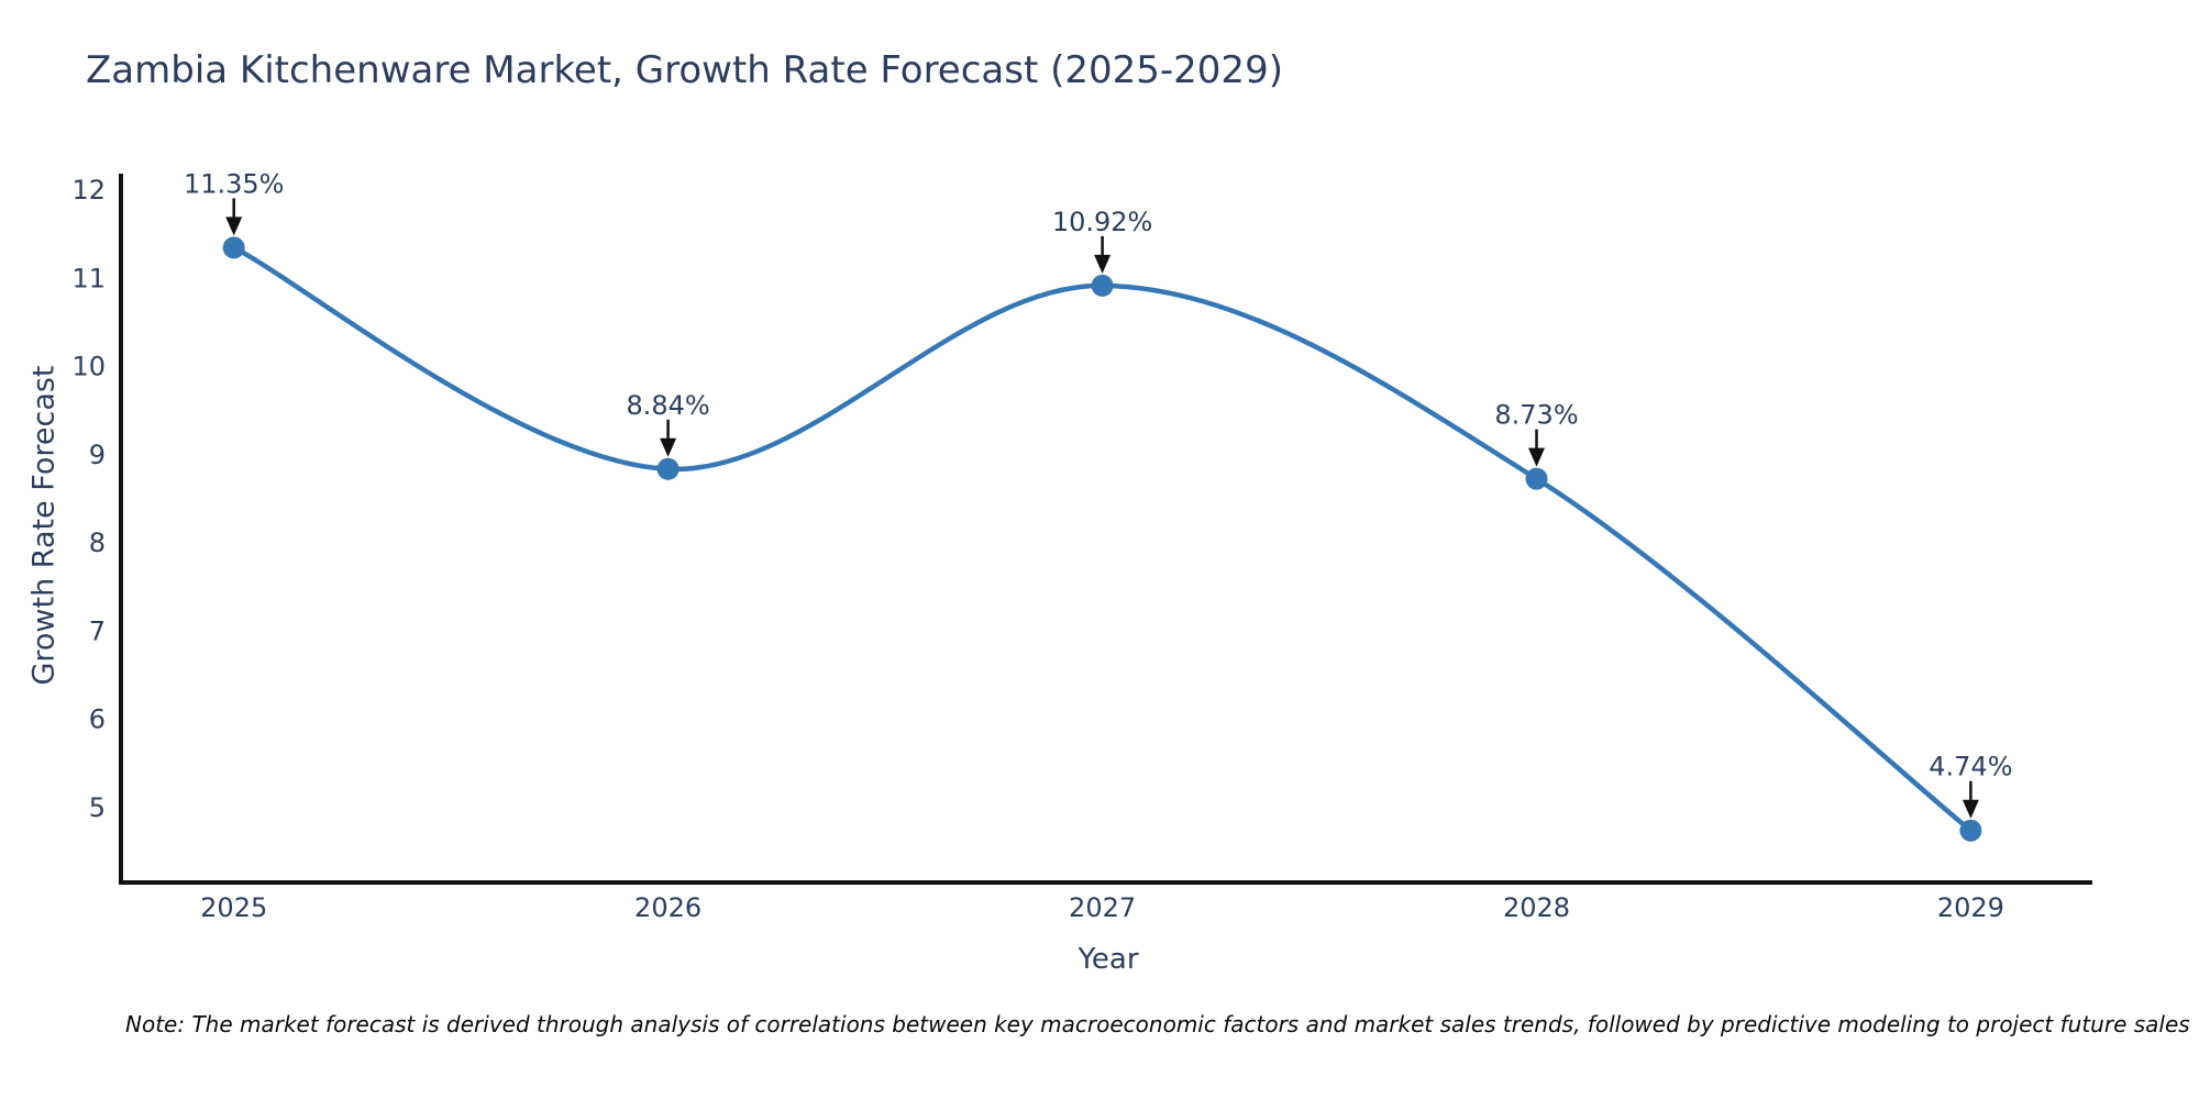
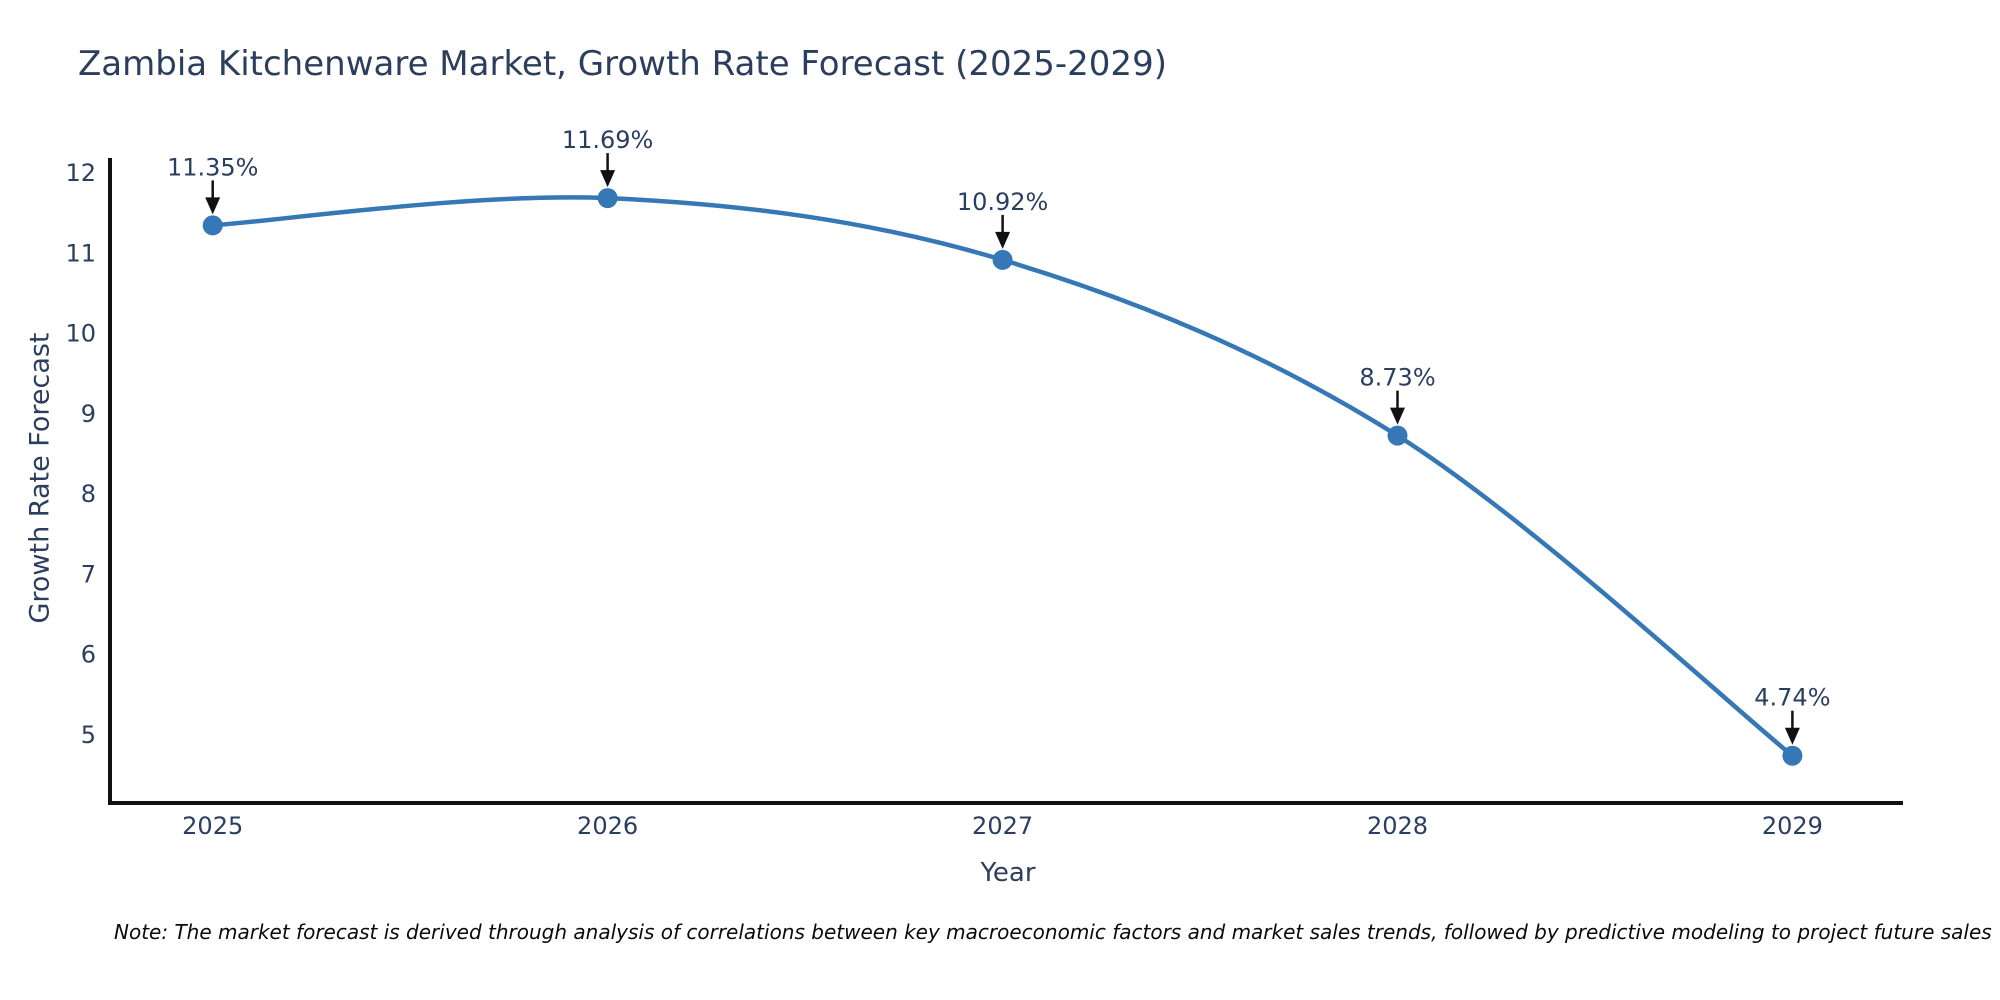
2026: 8.84% -> 11.69%
